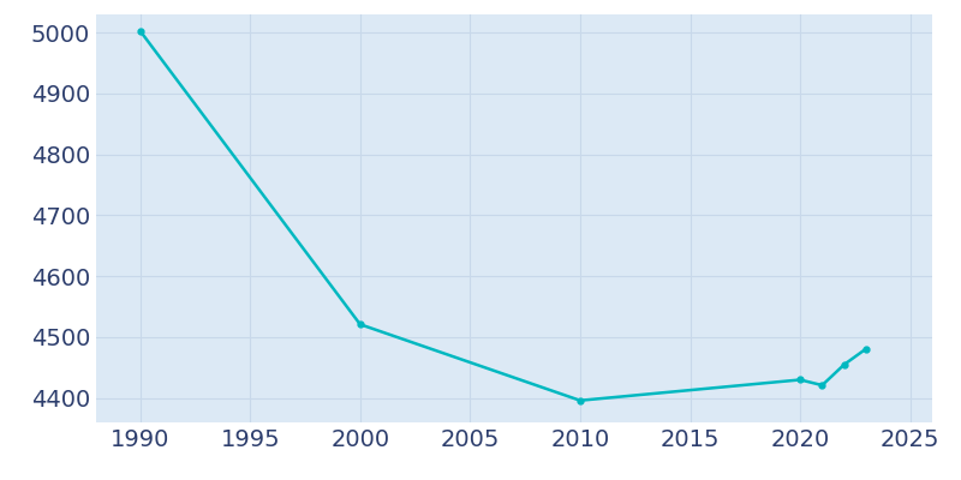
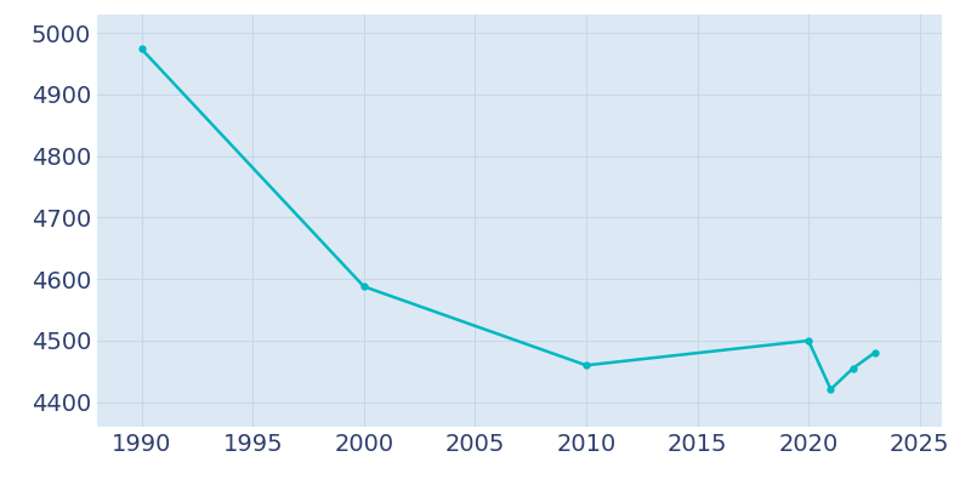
1990: 5003 -> 4974
2000: 4521 -> 4588
2010: 4396 -> 4460
2020: 4430 -> 4500
